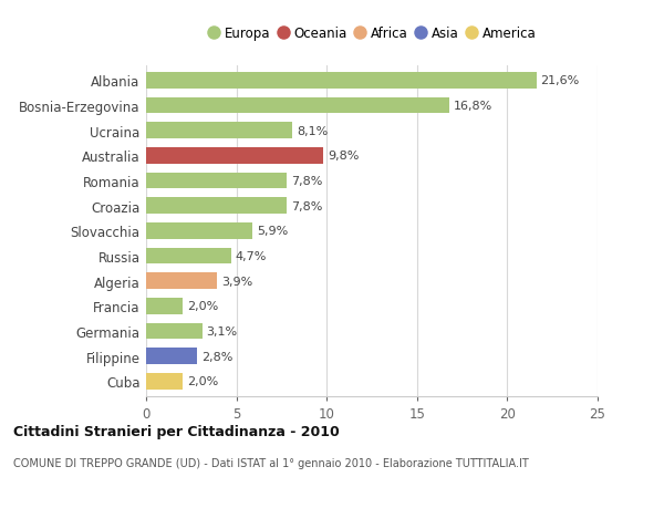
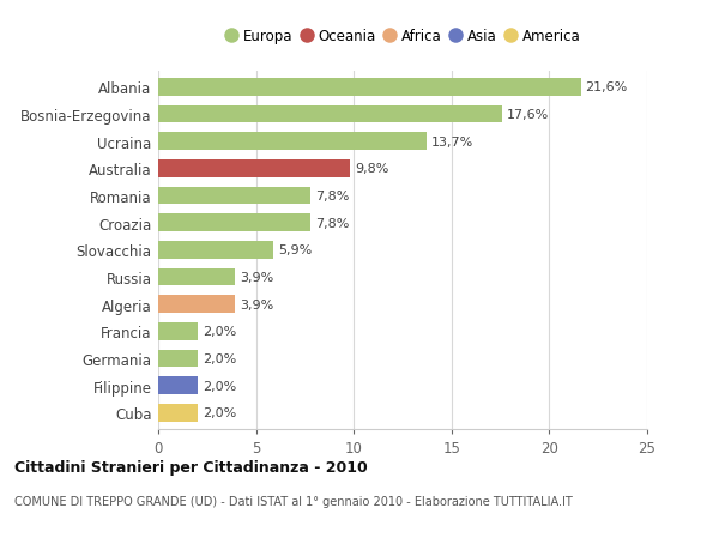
Bosnia-Erzegovina: 16,8% -> 17,6%
Ucraina: 8,1% -> 13,7%
Russia: 4,7% -> 3,9%
Germania: 3,1% -> 2,0%
Filippine: 2,8% -> 2,0%
